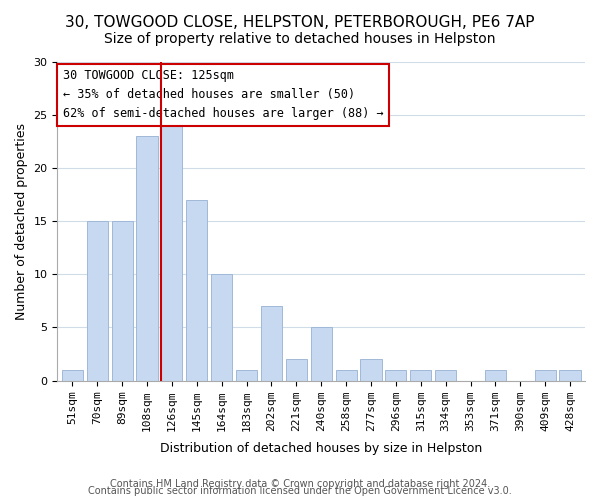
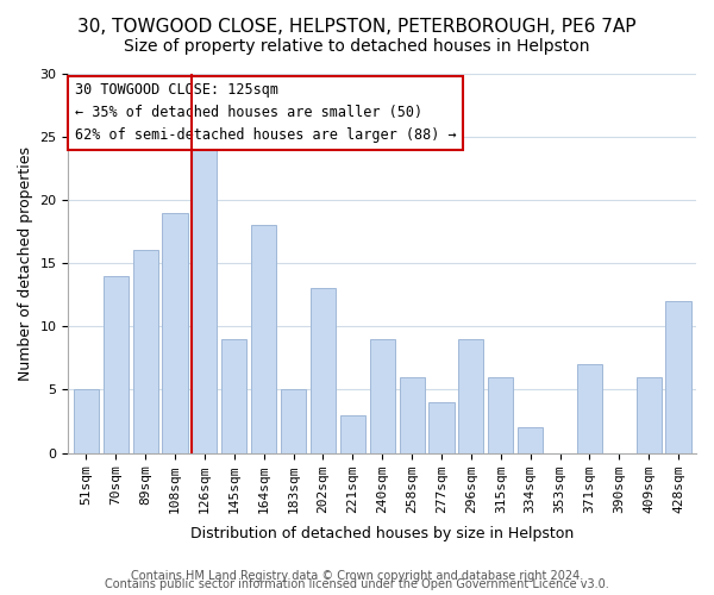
51sqm: 1 -> 5
70sqm: 15 -> 14
89sqm: 15 -> 16
108sqm: 23 -> 19
145sqm: 17 -> 9
164sqm: 10 -> 18
183sqm: 1 -> 5
202sqm: 7 -> 13
221sqm: 2 -> 3
240sqm: 5 -> 9
258sqm: 1 -> 6
277sqm: 2 -> 4
296sqm: 1 -> 9
315sqm: 1 -> 6
334sqm: 1 -> 2
371sqm: 1 -> 7
409sqm: 1 -> 6
428sqm: 1 -> 12
